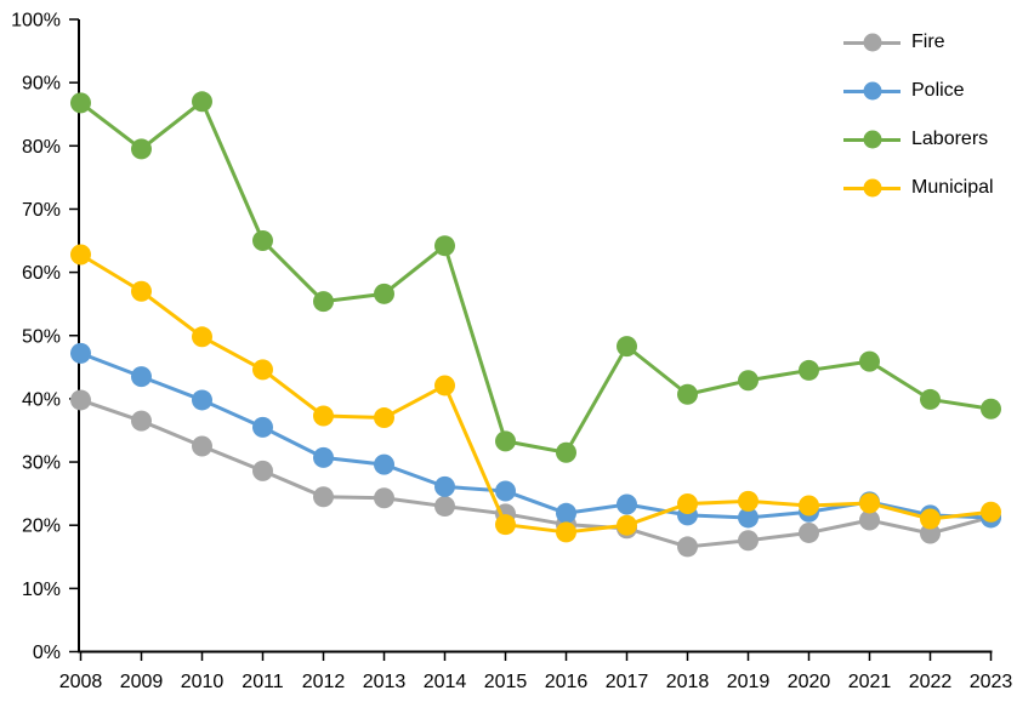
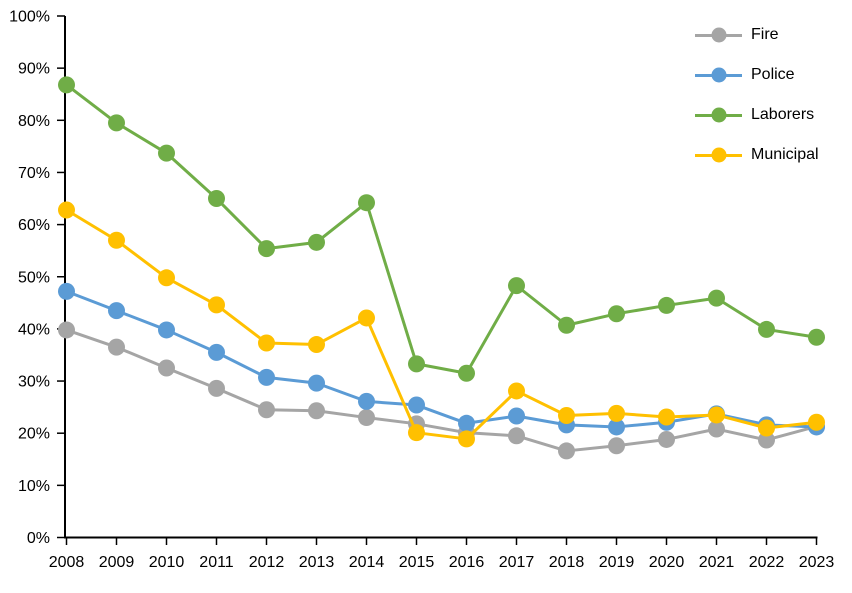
Laborers/2010: 87% -> 74%
Municipal/2017: 20% -> 28%
